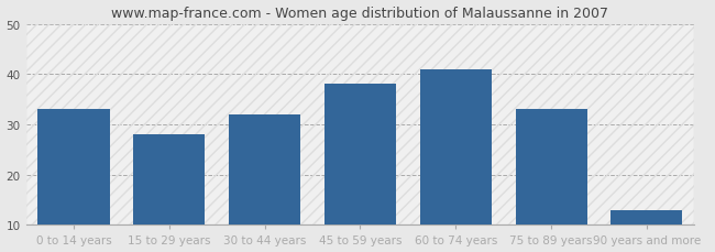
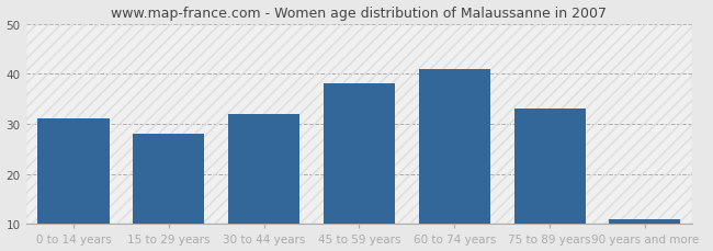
0 to 14 years: 33 -> 31
90 years and more: 13 -> 11
